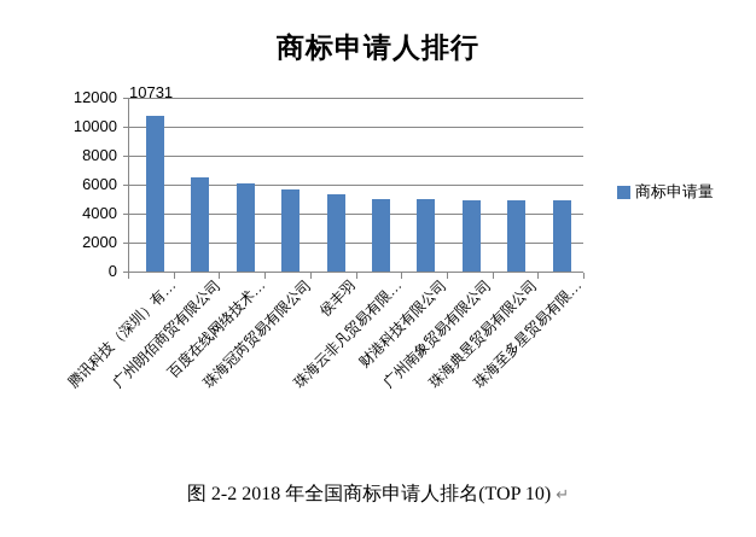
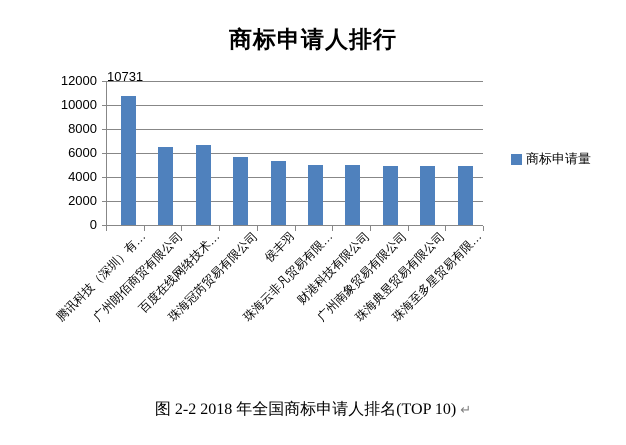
百度在线网络技术…: 6100 -> 6700
